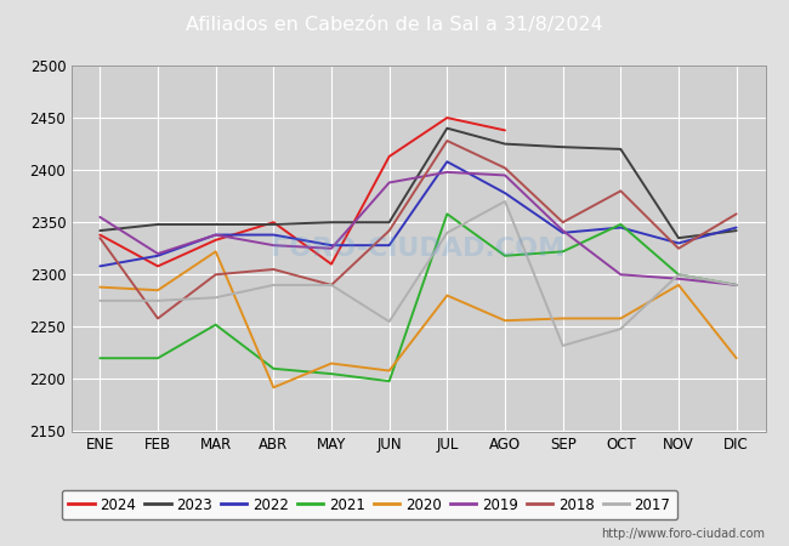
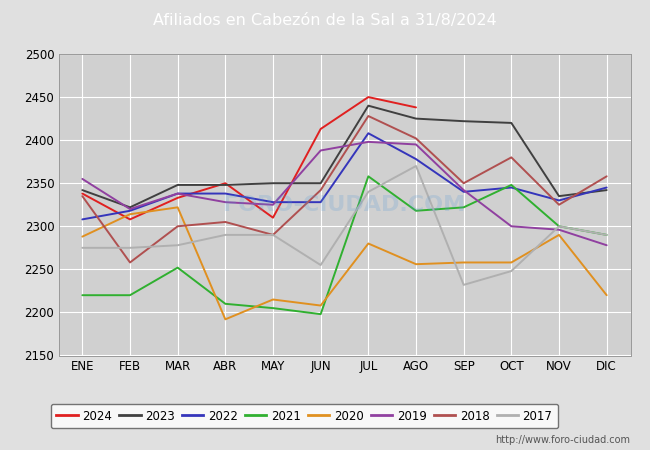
2023/FEB: 2348 -> 2322
2020/FEB: 2285 -> 2314
2019/DIC: 2290 -> 2278
